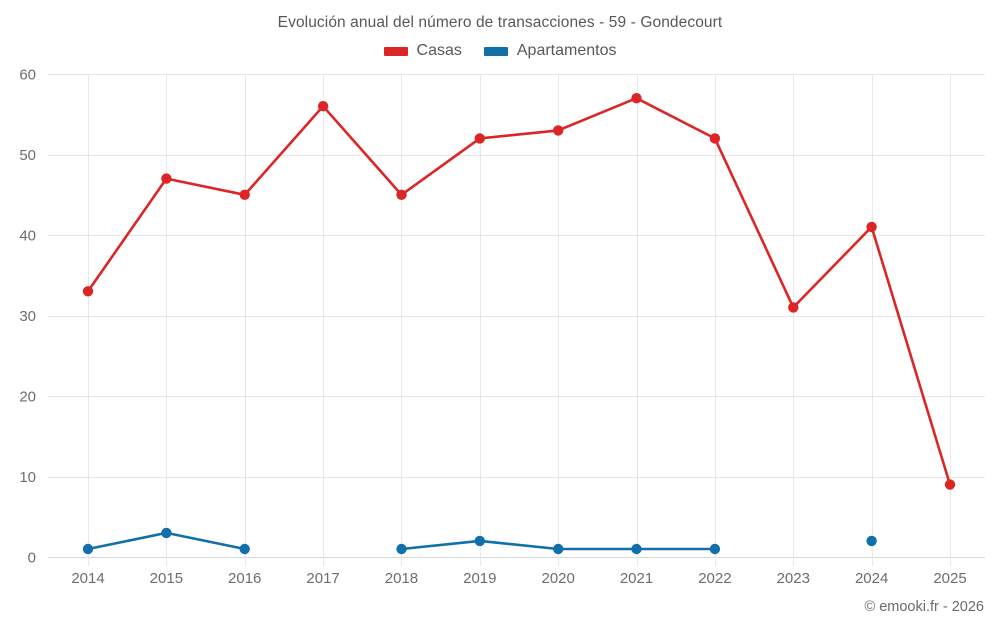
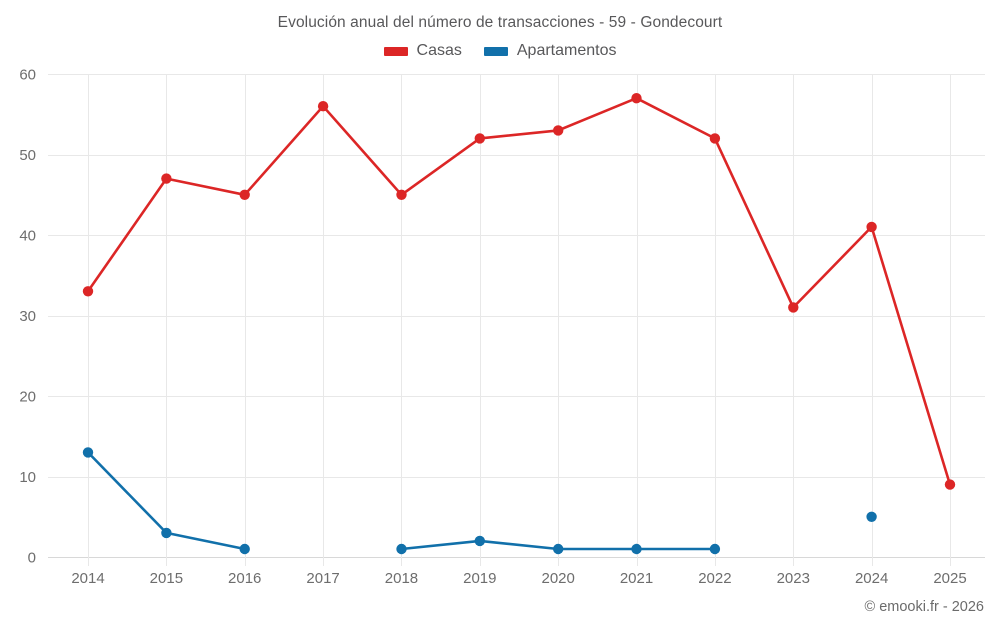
Apartamentos/2014: 1 -> 13
Apartamentos/2024: 2 -> 5
